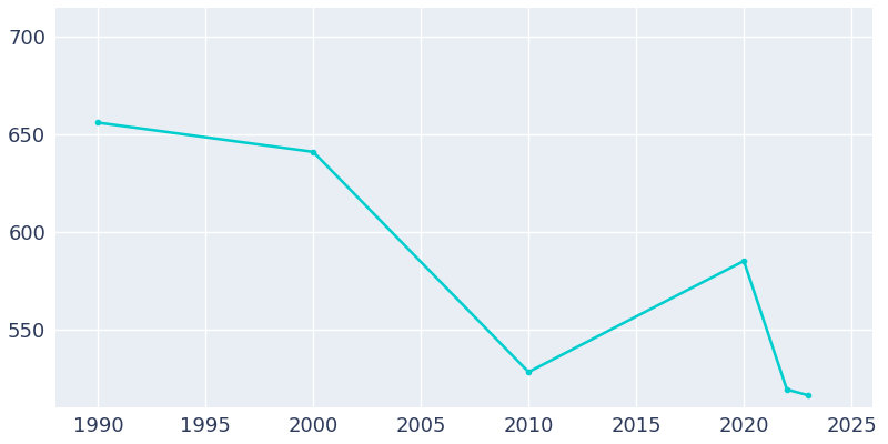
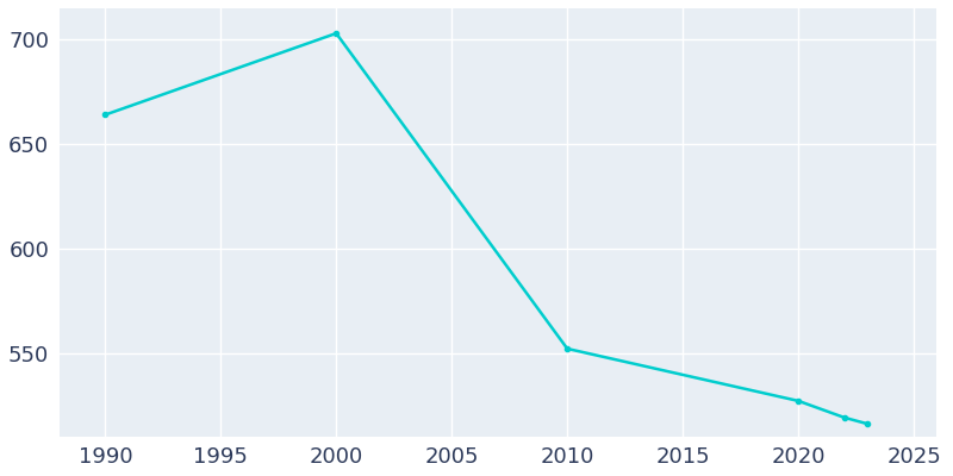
1990: 656 -> 664
2000: 641 -> 703
2010: 528 -> 552
2020: 585 -> 527
